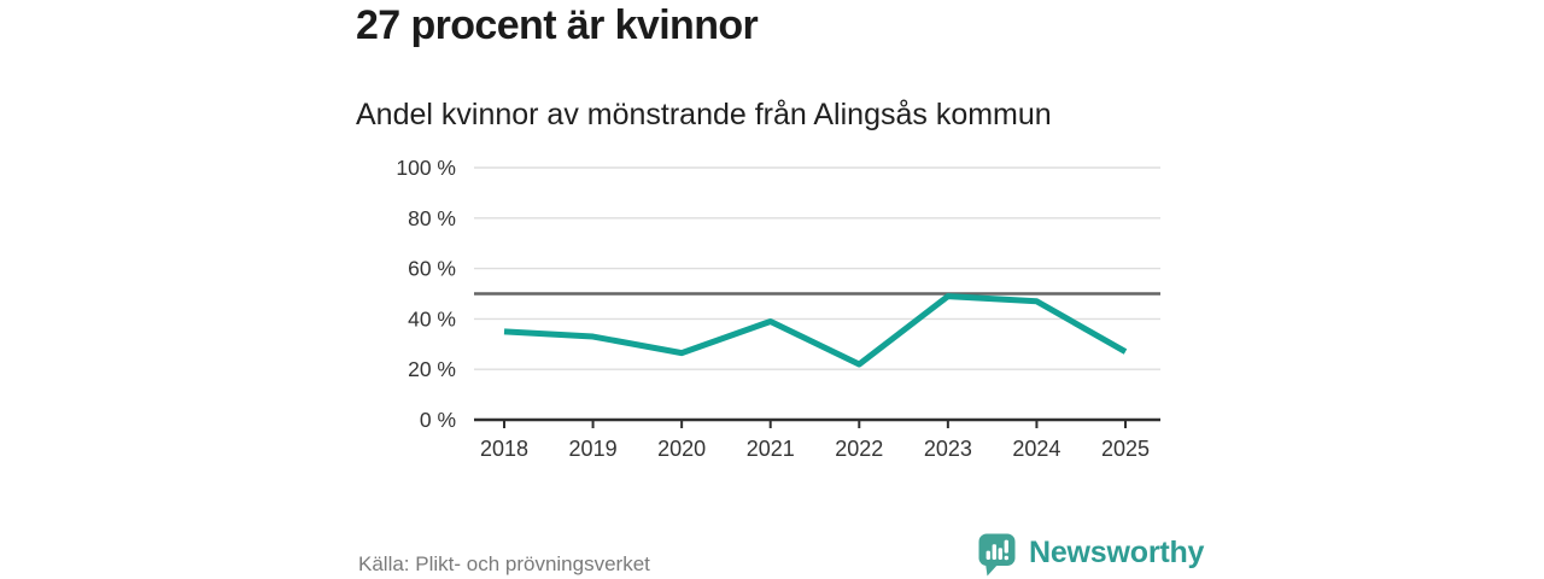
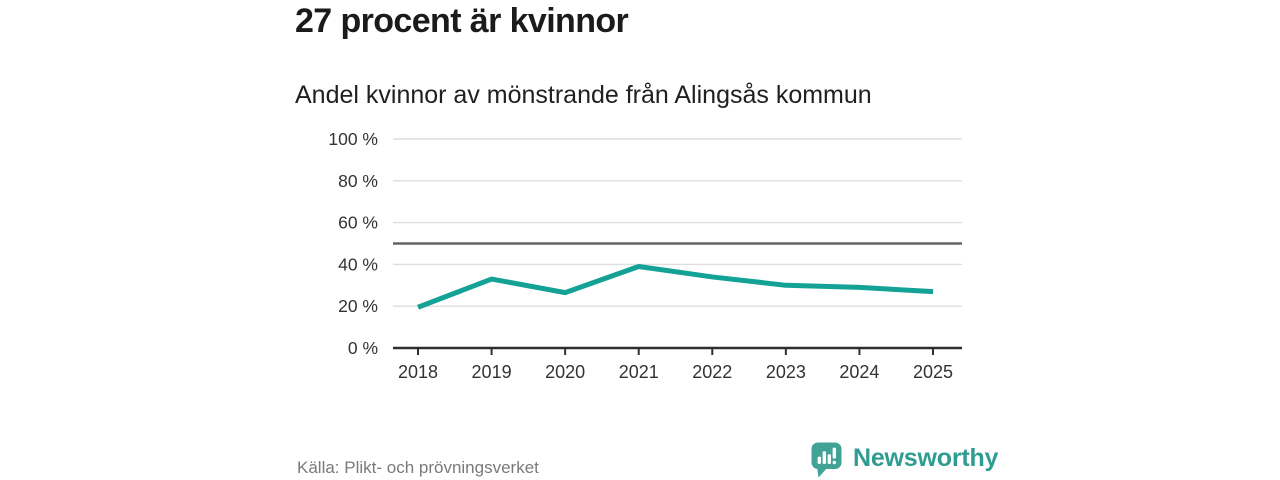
2018: 35% -> 20%
2022: 22% -> 34%
2023: 49% -> 30%
2024: 47% -> 29%
